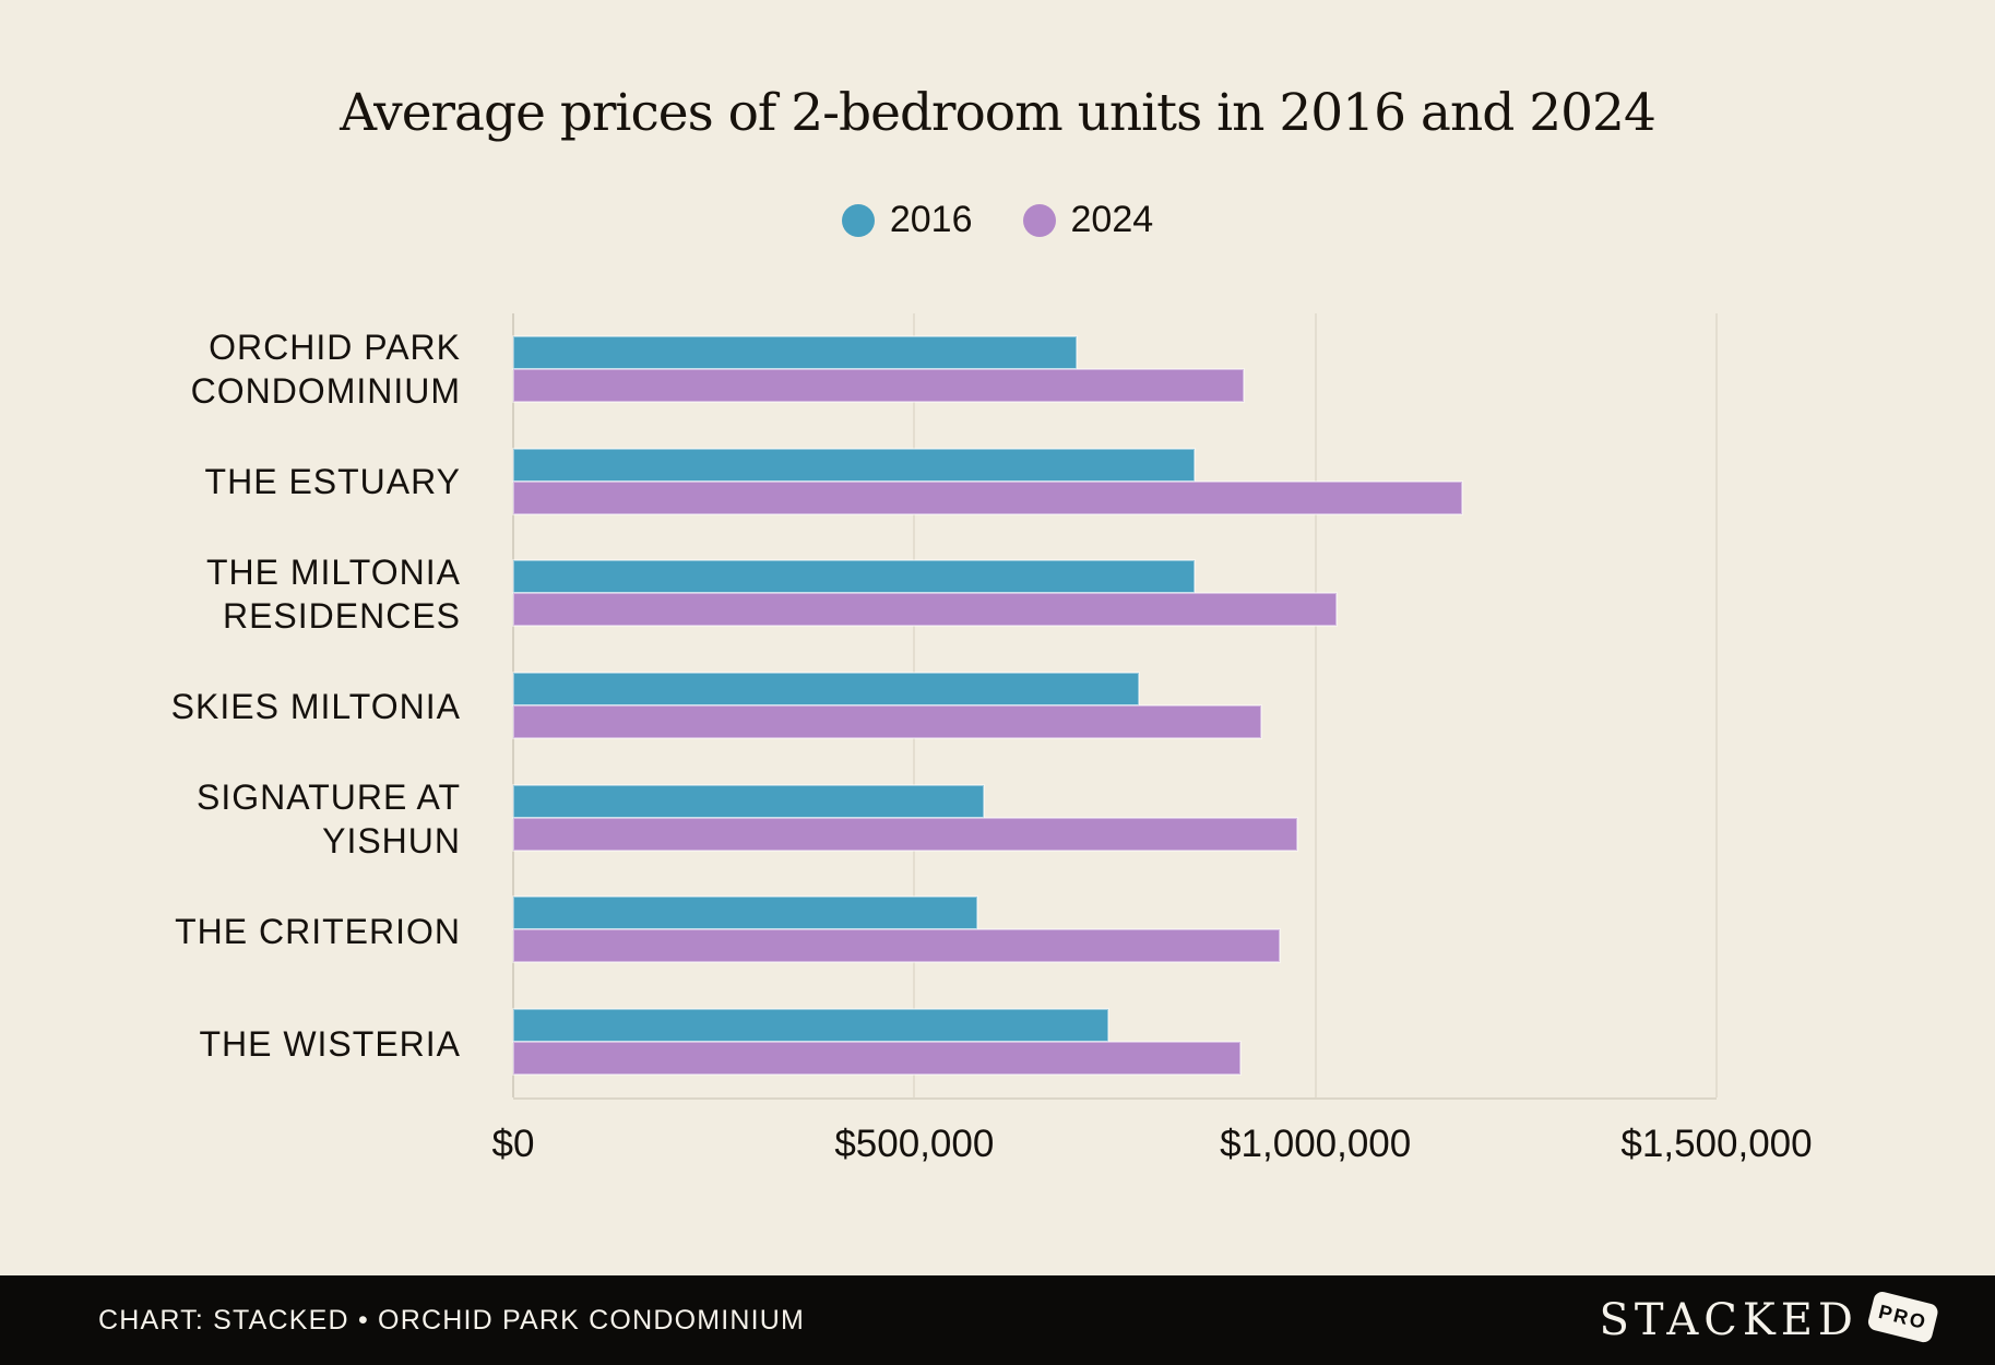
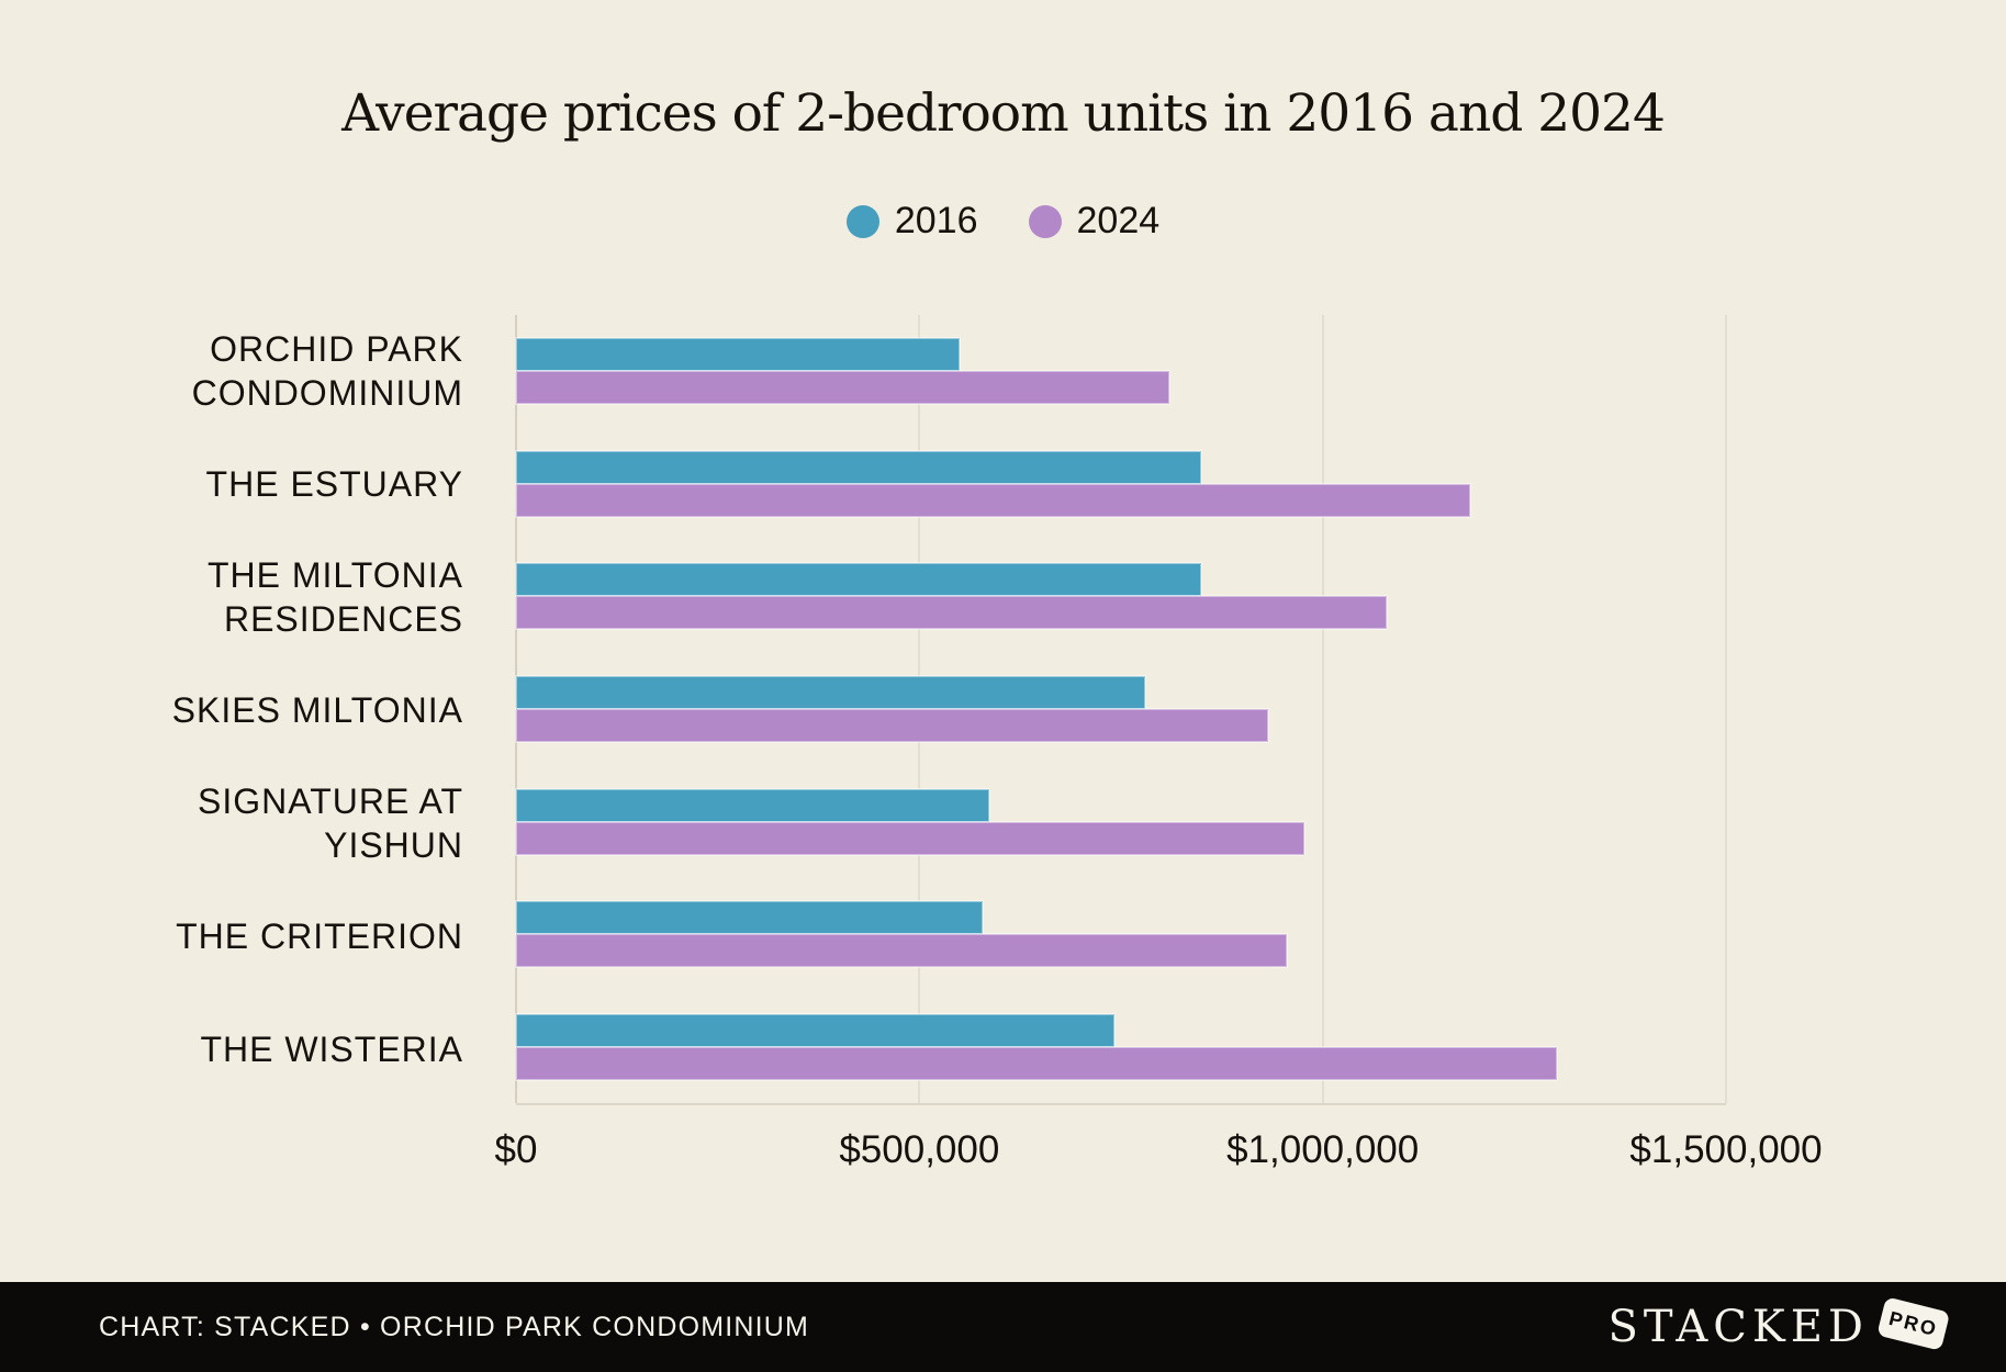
2016/ORCHID PARK CONDOMINIUM: $700000 -> $550000
2024/ORCHID PARK CONDOMINIUM: $910000 -> $810000
2024/THE MILTONIA RESIDENCES: $1030000 -> $1080000
2024/THE WISTERIA: $910000 -> $1290000
